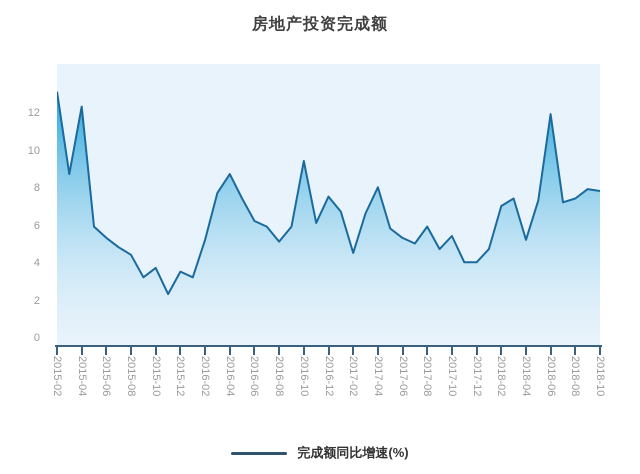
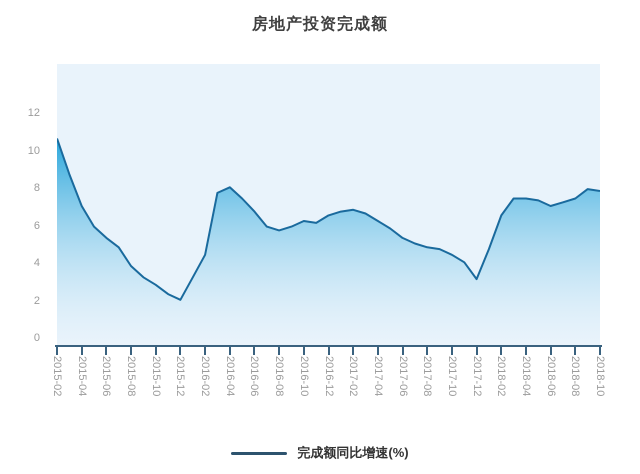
2015-02: 13.3 -> 10.8
2015-04: 12.5 -> 7.2
2015-08: 4.6 -> 4.0
2015-10: 3.9 -> 3.0
2015-12: 3.7 -> 2.2
2016-02: 5.4 -> 4.6
2016-04: 8.9 -> 8.2
2016-06: 6.4 -> 6.9
2016-08: 5.3 -> 5.9
2016-10: 9.6 -> 6.4
2016-12: 7.7 -> 6.7
2017-02: 4.7 -> 7.0
2017-04: 8.2 -> 6.4
2017-08: 6.1 -> 5.0
2017-10: 5.6 -> 4.6
2017-12: 4.2 -> 3.3
2018-02: 7.2 -> 6.7
2018-04: 5.4 -> 7.6
2018-06: 12.1 -> 7.2
